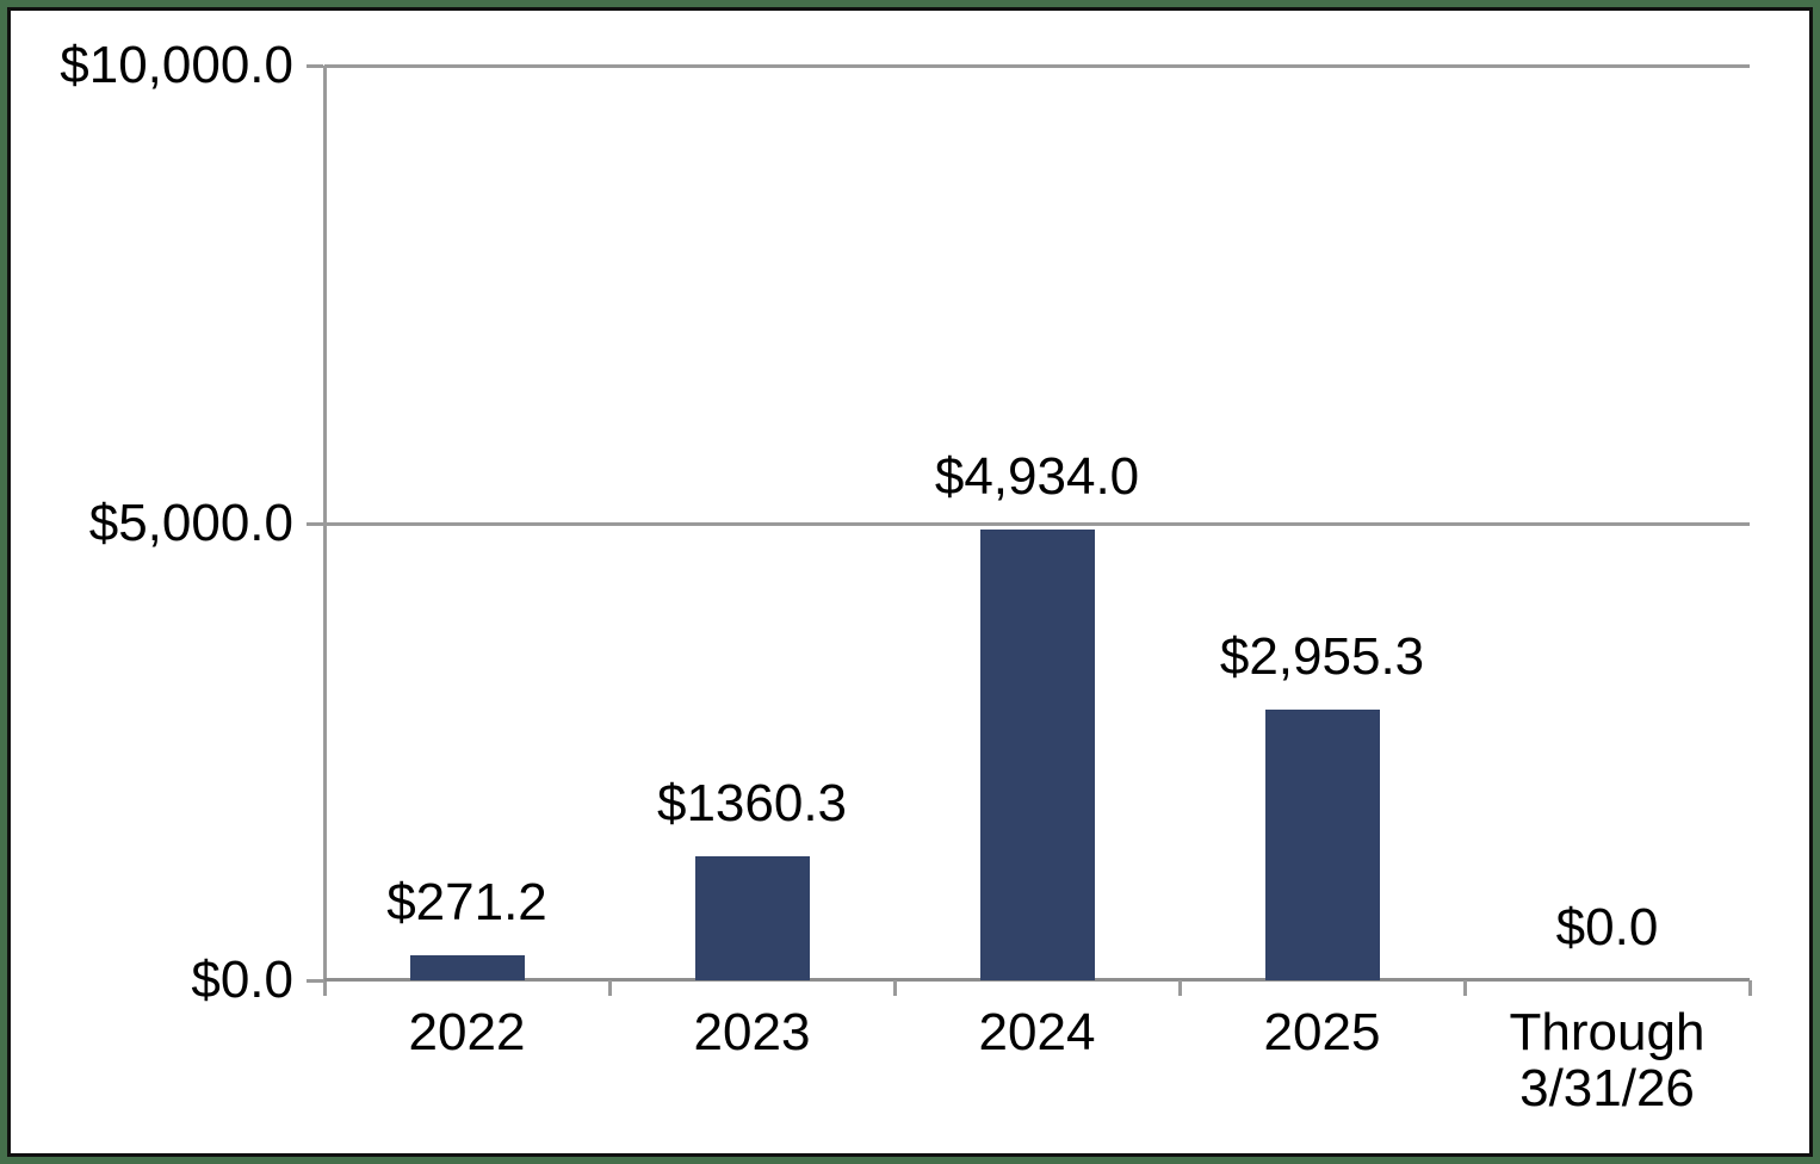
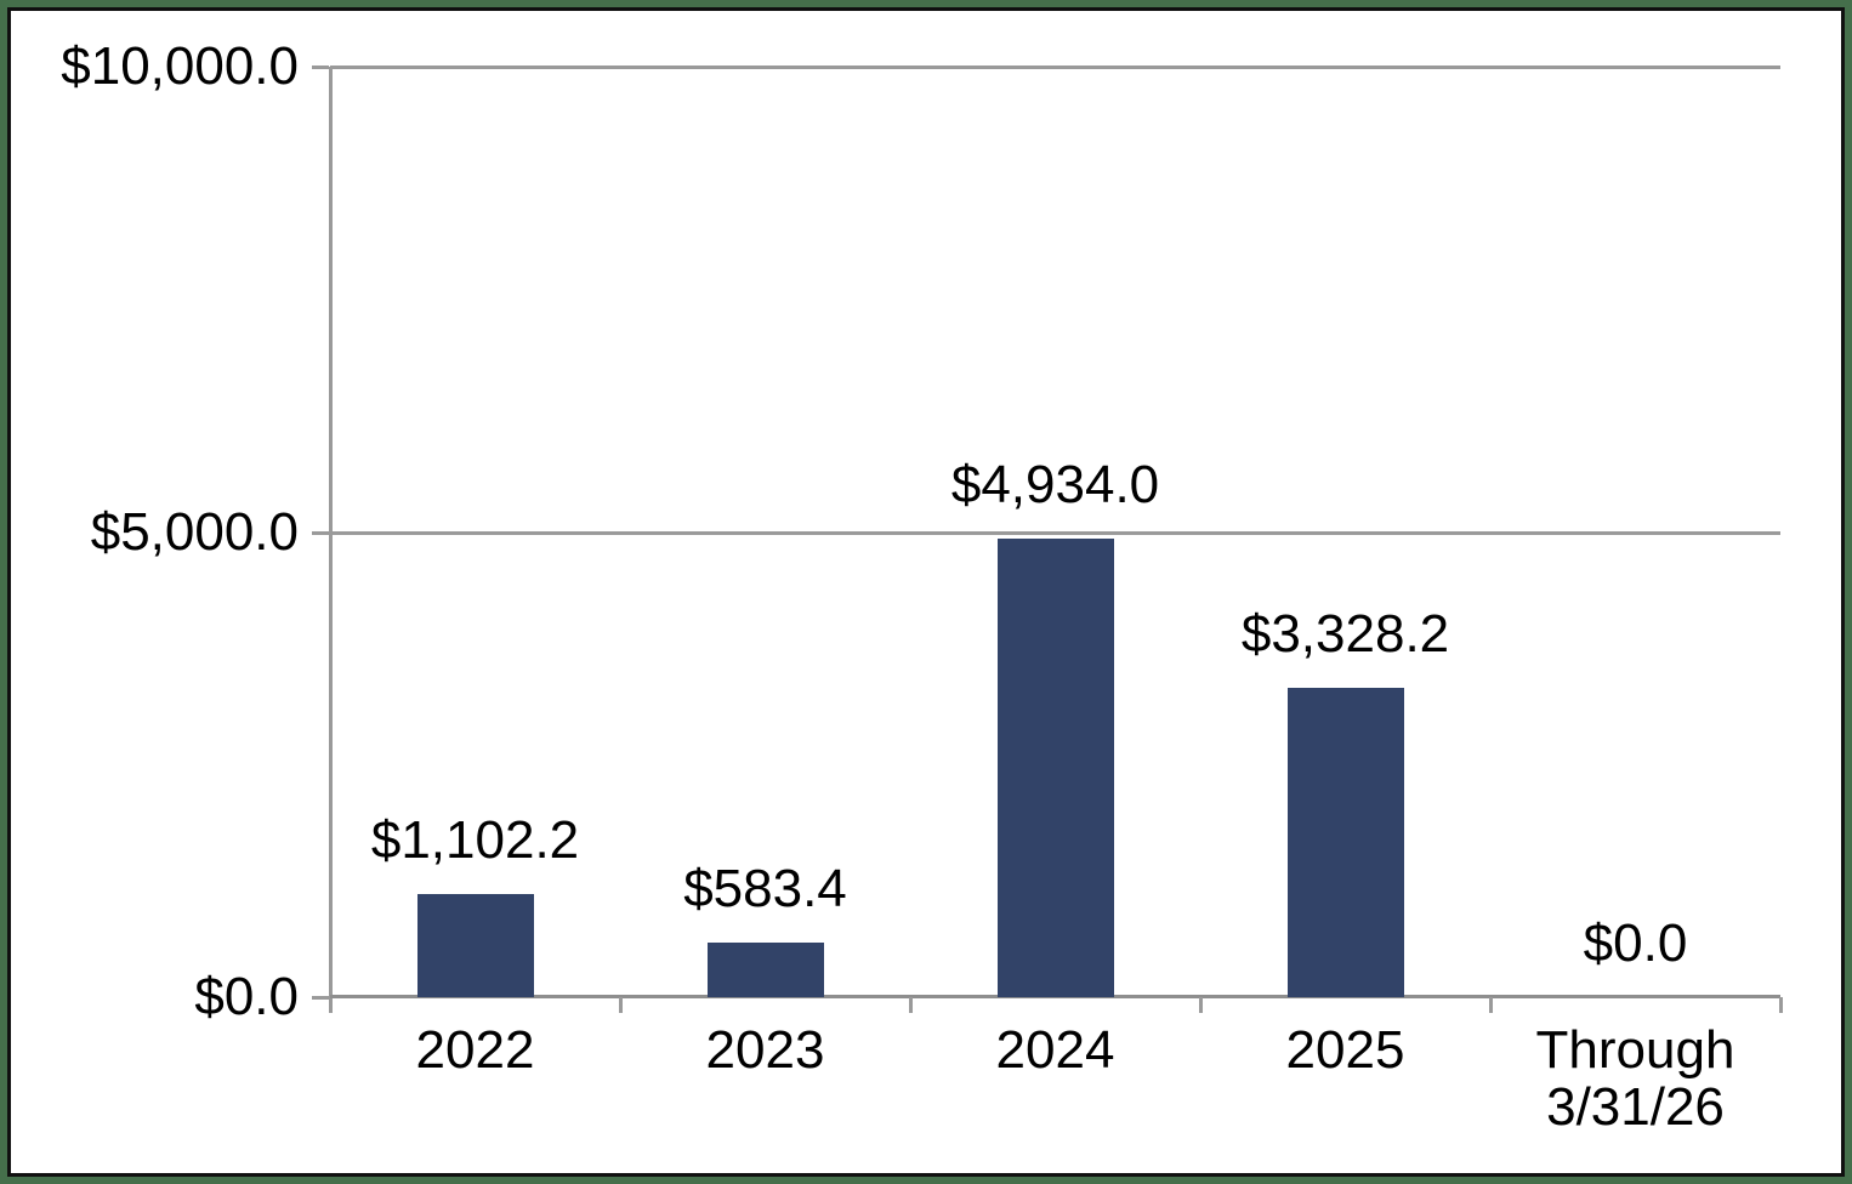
2022: $271.2 -> $1,102.2
2023: $1360.3 -> $583.4
2025: $2,955.3 -> $3,328.2
